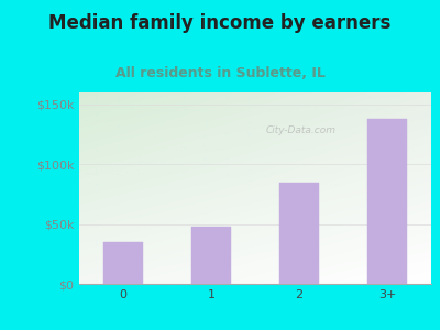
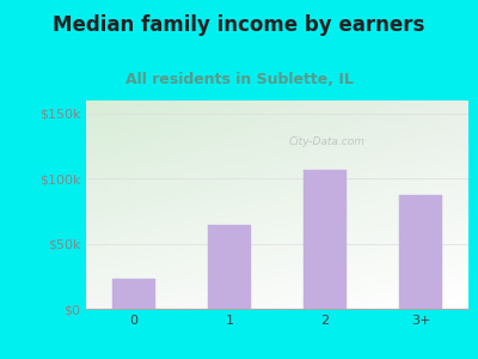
0: $35k -> $23k
1: $48k -> $64k
2: $85k -> $107k
3+: $138k -> $87k
